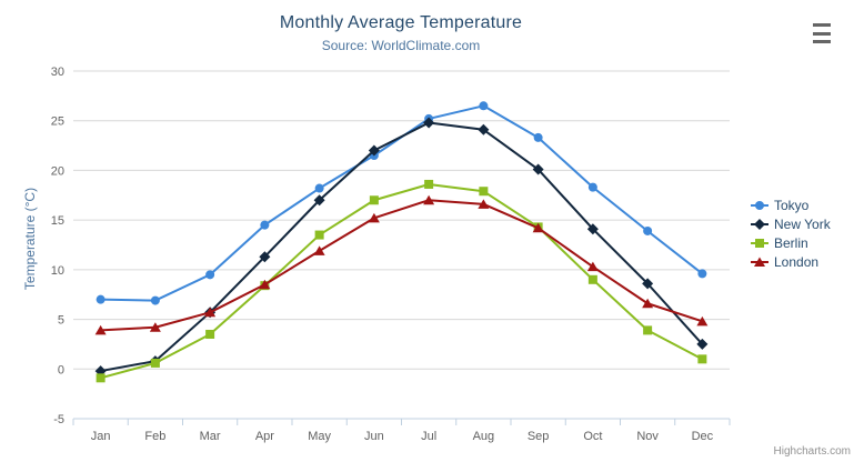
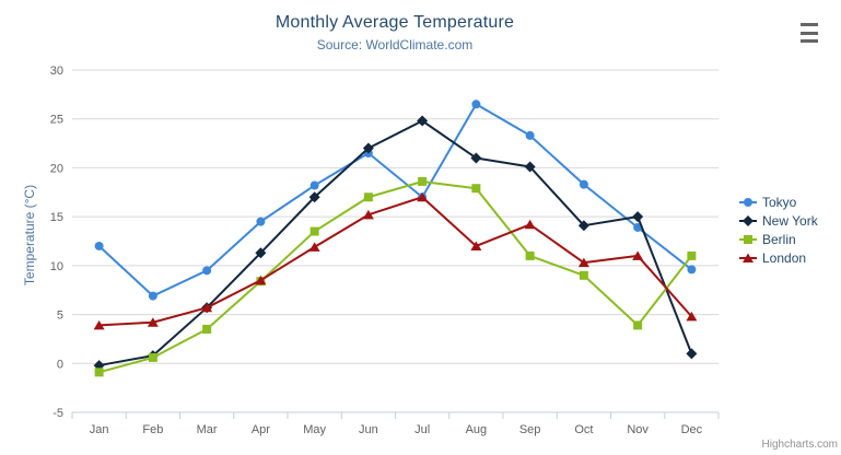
Tokyo/Jan: 7 -> 12
Tokyo/Jul: 25 -> 17
New York/Aug: 24 -> 21
London/Aug: 17 -> 12
Berlin/Sep: 14 -> 11
New York/Nov: 9 -> 15
London/Nov: 7 -> 11
New York/Dec: 2 -> 1
Berlin/Dec: 1 -> 11
